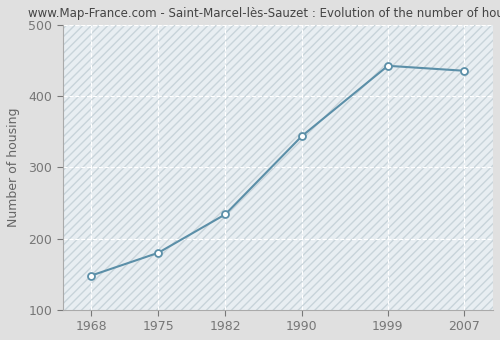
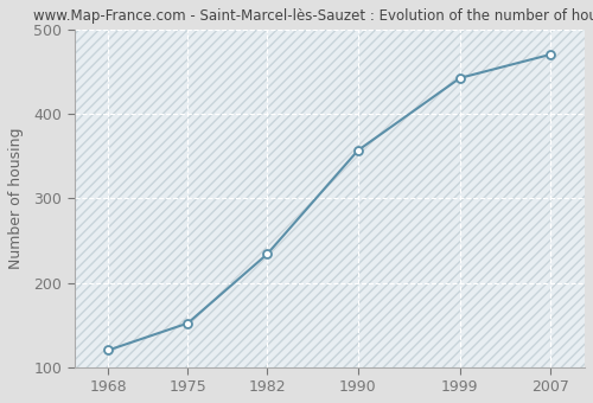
1968: 148 -> 120
1975: 180 -> 152
1990: 344 -> 357
2007: 436 -> 471
